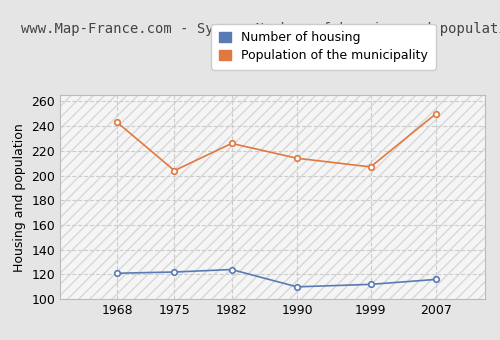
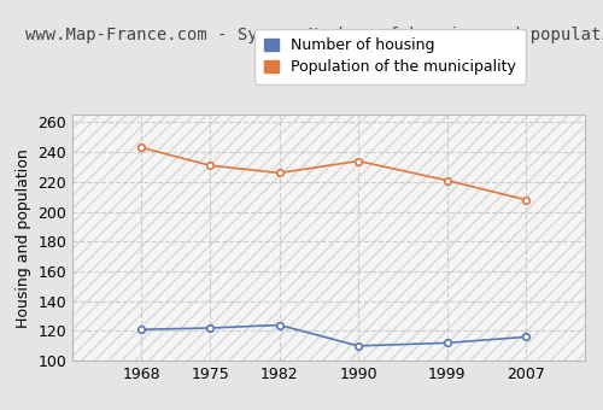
Population of the municipality/1975: 204 -> 231
Population of the municipality/1990: 214 -> 234
Population of the municipality/1999: 207 -> 221
Population of the municipality/2007: 250 -> 208
